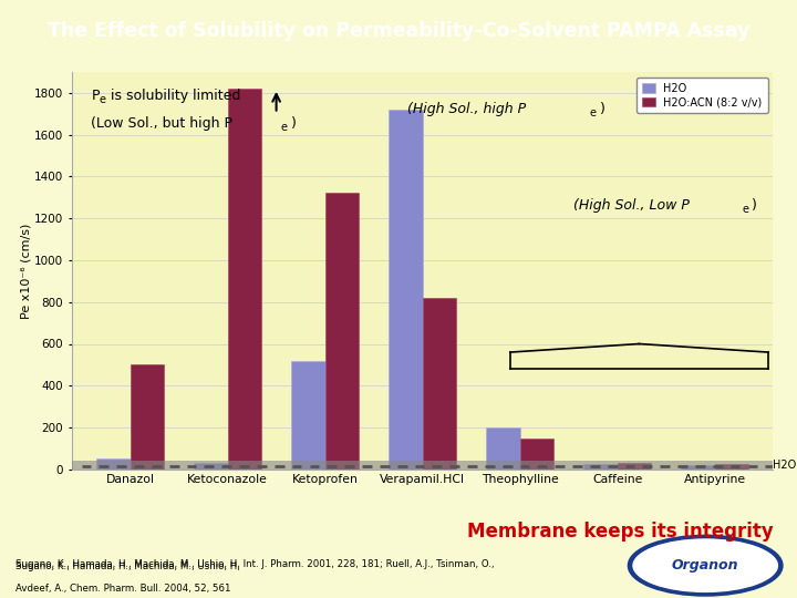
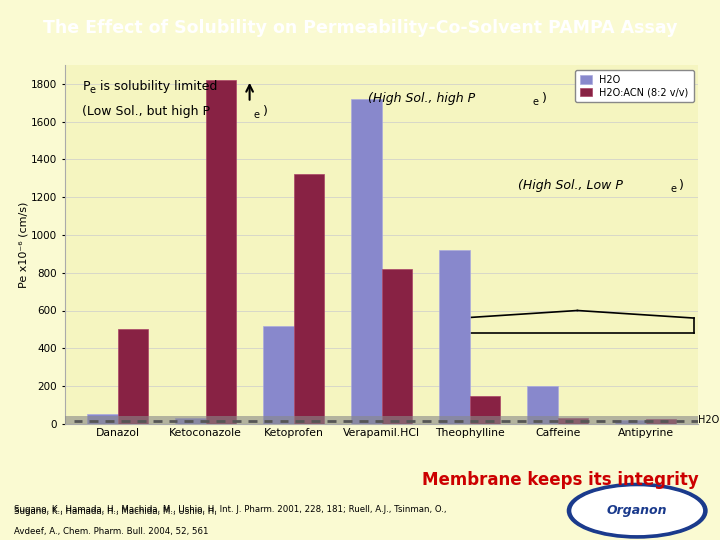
H2O/Theophylline: 200 -> 920
H2O/Caffeine: 20 -> 200
